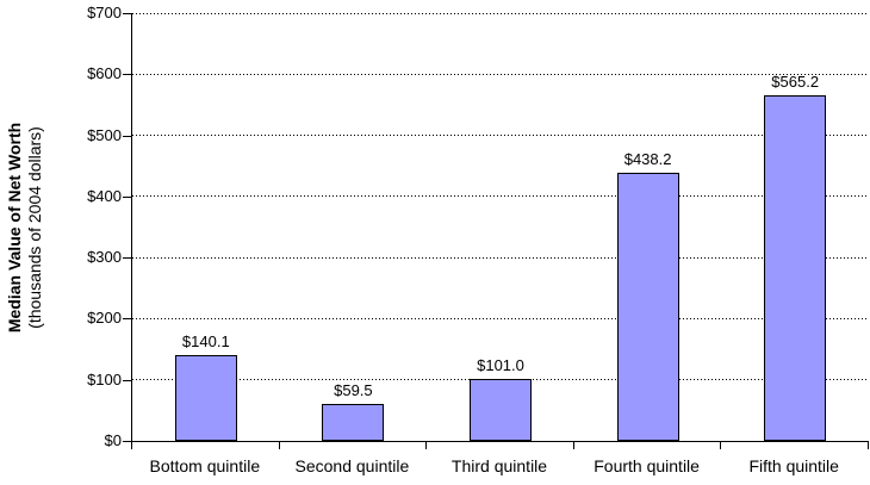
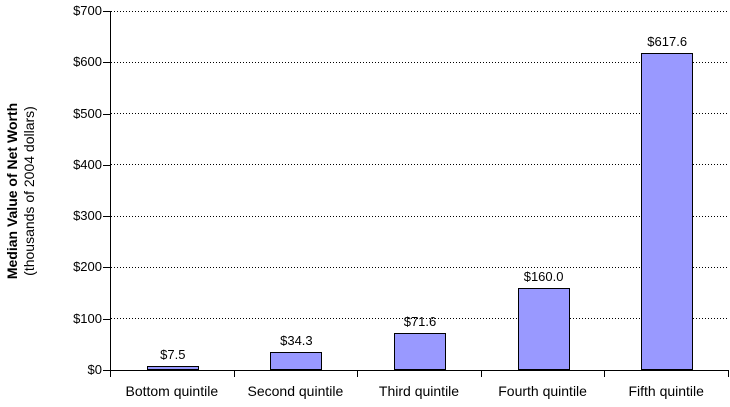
Bottom quintile: $140.1 -> $7.5
Second quintile: $59.5 -> $34.3
Third quintile: $101.0 -> $71.6
Fourth quintile: $438.2 -> $160.0
Fifth quintile: $565.2 -> $617.6
